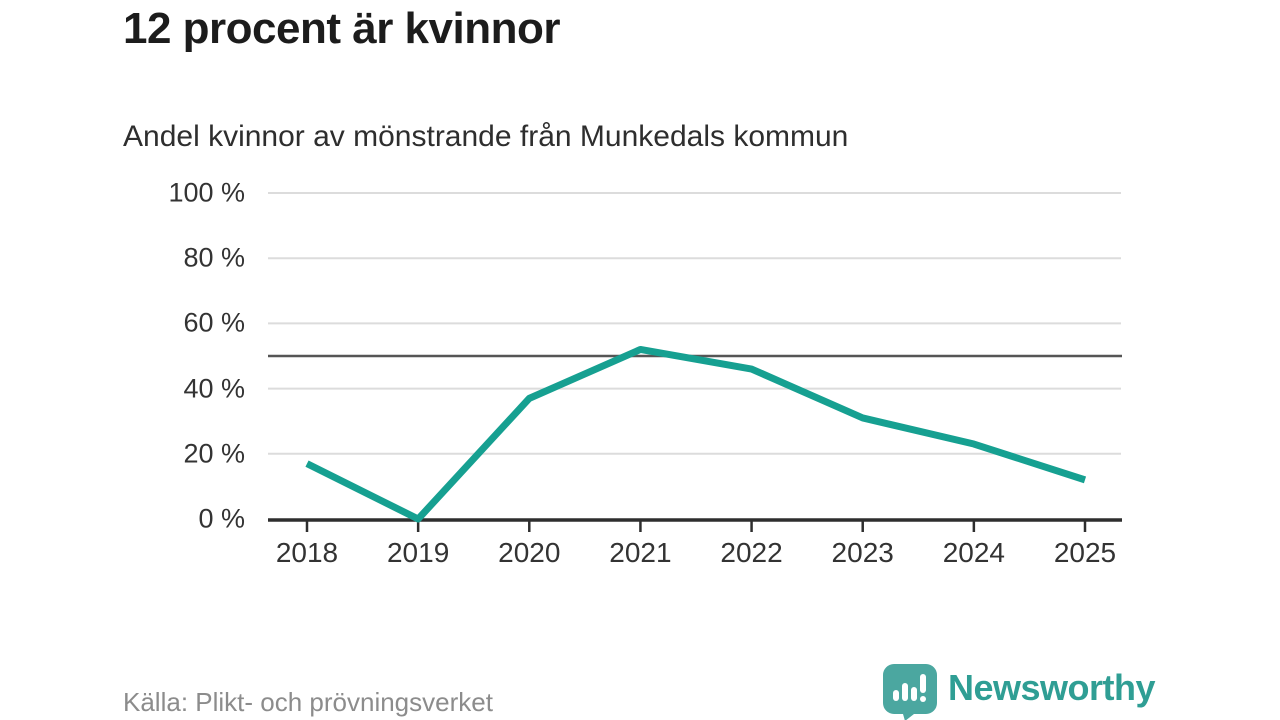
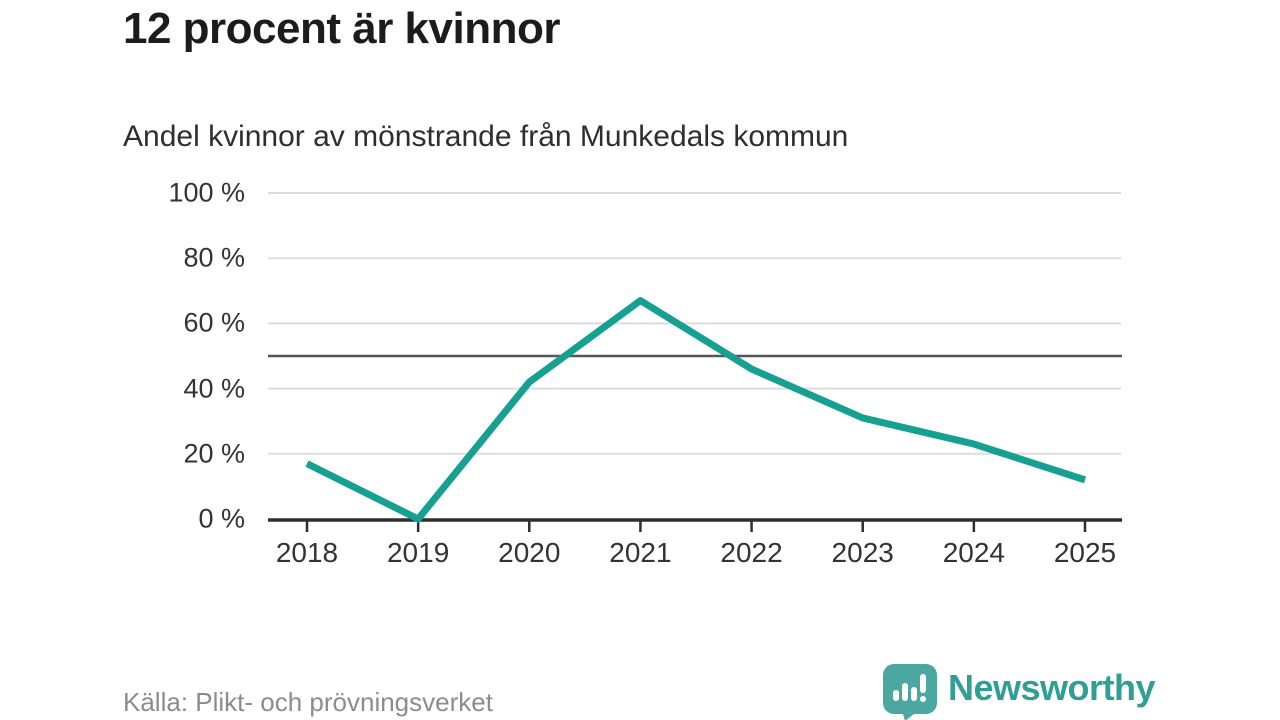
2020: 37% -> 42%
2021: 52% -> 67%
